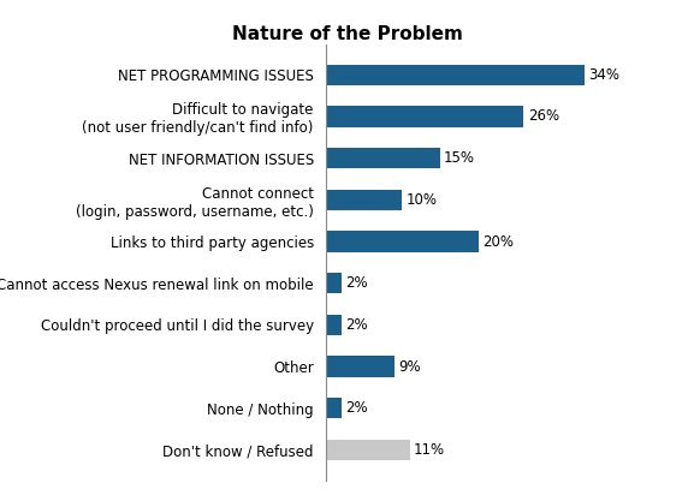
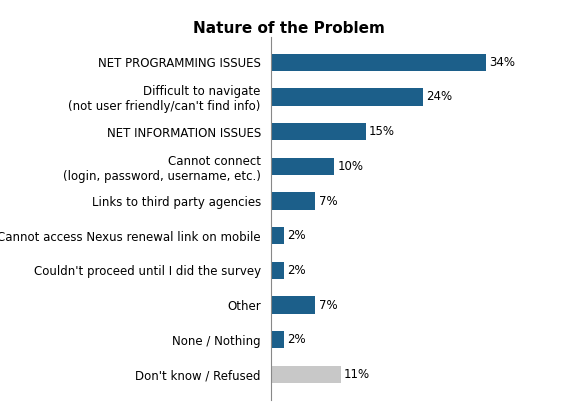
Difficult to navigate (not user friendly/can't find info): 26% -> 24%
Links to third party agencies: 20% -> 7%
Other: 9% -> 7%
